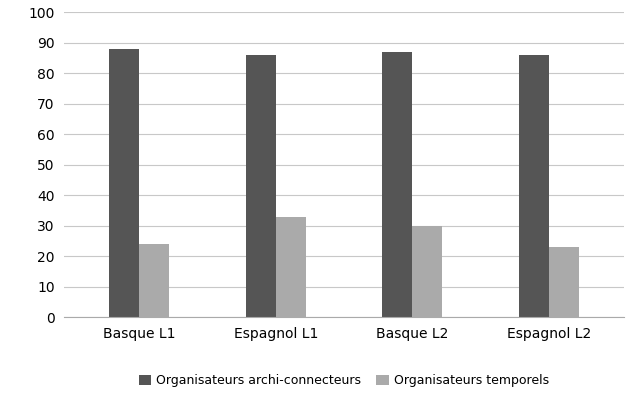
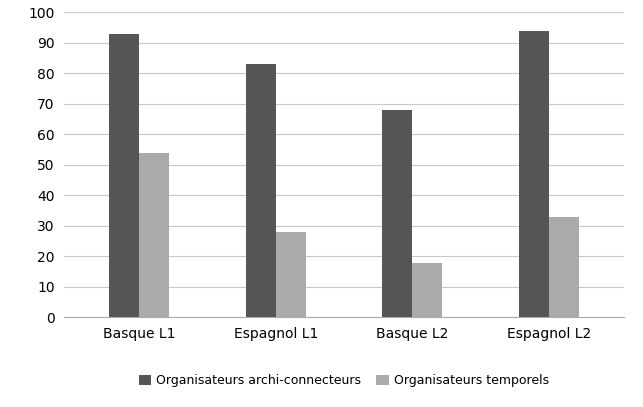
Organisateurs archi-connecteurs/Basque L1: 88 -> 93
Organisateurs temporels/Basque L1: 24 -> 54
Organisateurs archi-connecteurs/Espagnol L1: 86 -> 83
Organisateurs temporels/Espagnol L1: 33 -> 28
Organisateurs archi-connecteurs/Basque L2: 87 -> 68
Organisateurs temporels/Basque L2: 30 -> 18
Organisateurs archi-connecteurs/Espagnol L2: 86 -> 94
Organisateurs temporels/Espagnol L2: 23 -> 33
